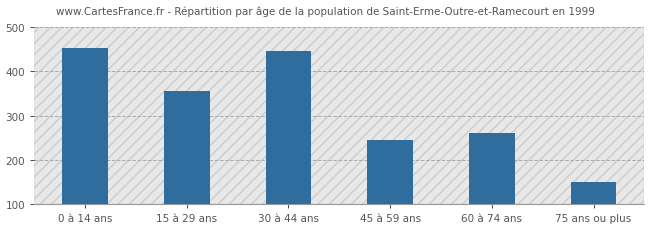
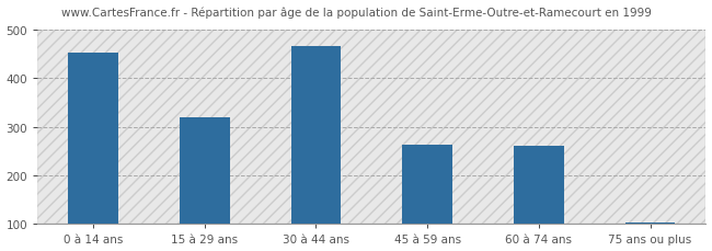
15 à 29 ans: 355 -> 320
30 à 44 ans: 445 -> 466
45 à 59 ans: 245 -> 264
75 ans ou plus: 150 -> 103
